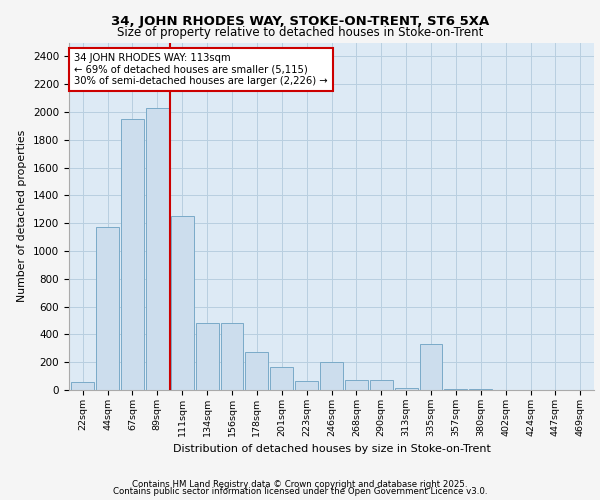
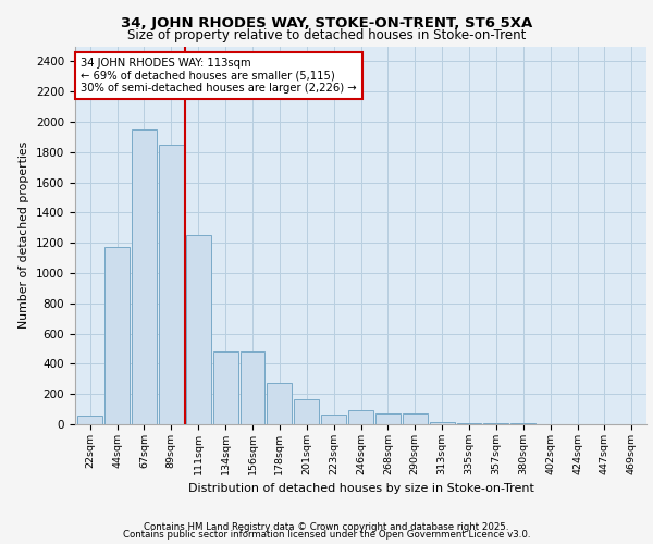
89sqm: 2030 -> 1850
246sqm: 200 -> 100
335sqm: 330 -> 10
